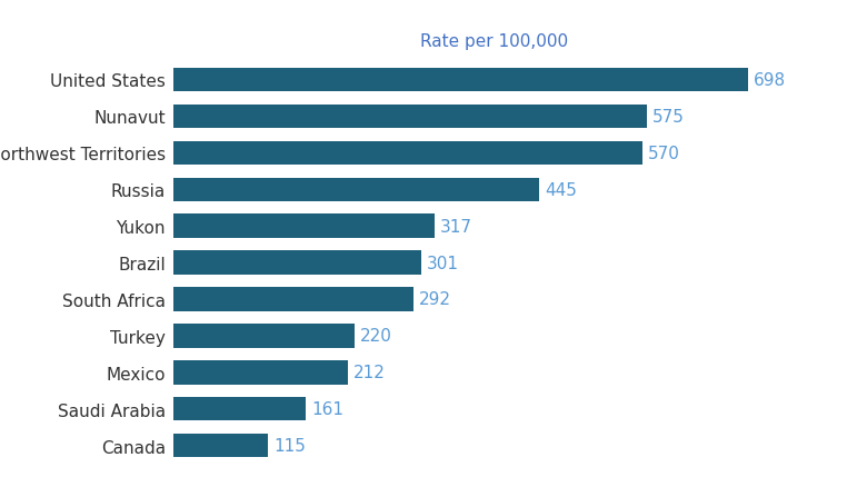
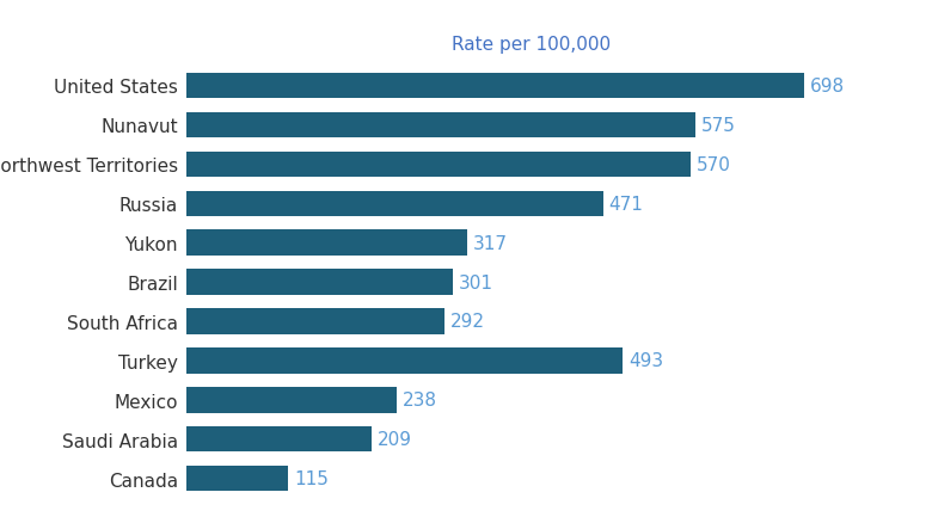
Russia: 445 -> 471
Turkey: 220 -> 493
Mexico: 212 -> 238
Saudi Arabia: 161 -> 209
